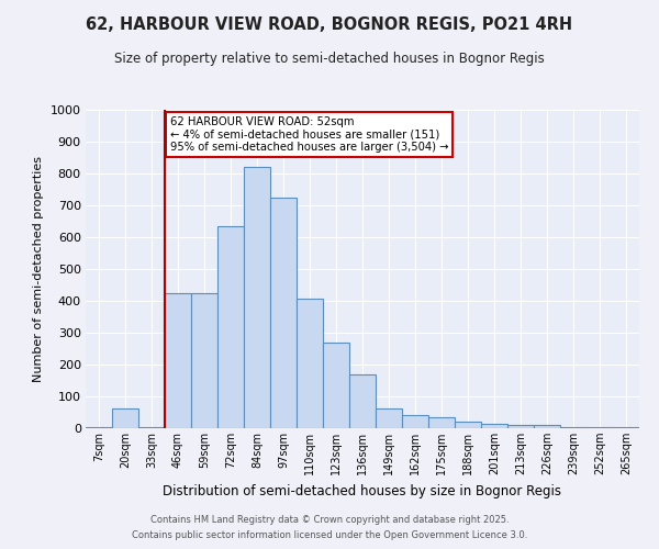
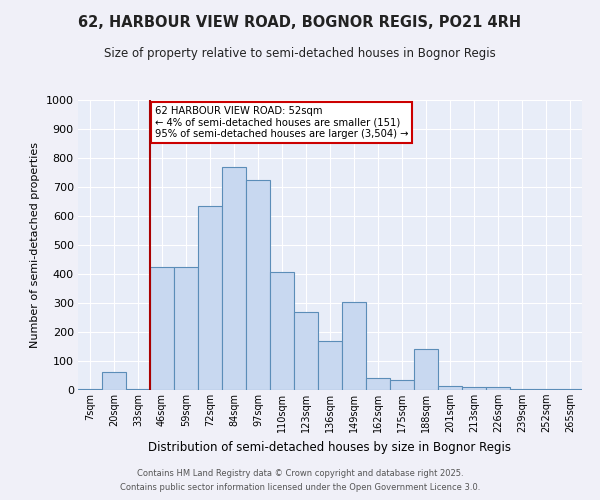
84sqm: 820 -> 770
149sqm: 63 -> 305
188sqm: 20 -> 140
